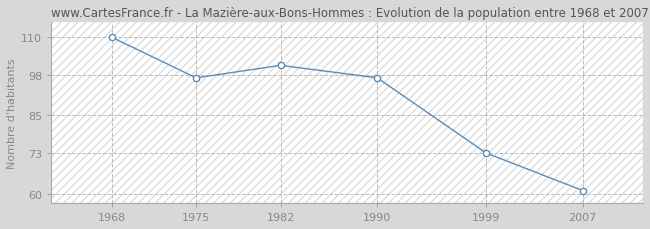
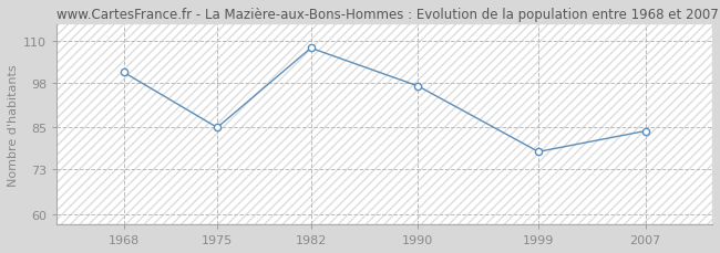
1968: 110 -> 101
1975: 97 -> 85
1982: 101 -> 108
1999: 73 -> 78
2007: 61 -> 84
